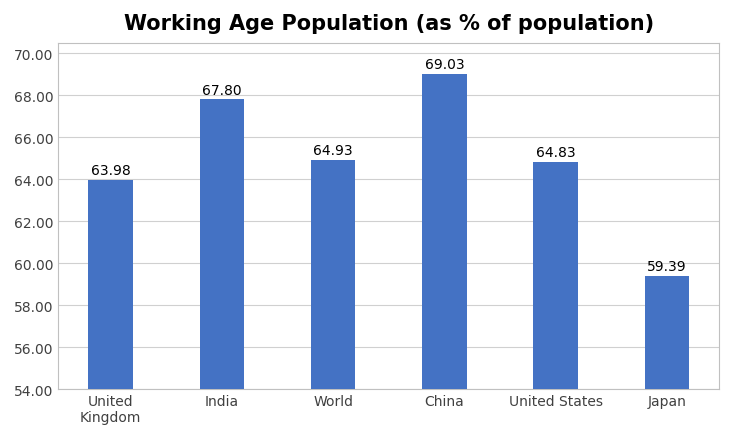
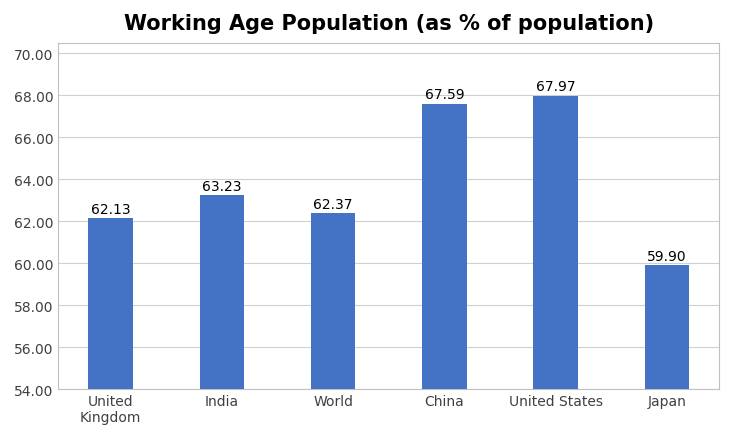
United Kingdom: 63.98 -> 62.13
India: 67.80 -> 63.23
World: 64.93 -> 62.37
China: 69.03 -> 67.59
United States: 64.83 -> 67.97
Japan: 59.39 -> 59.90
